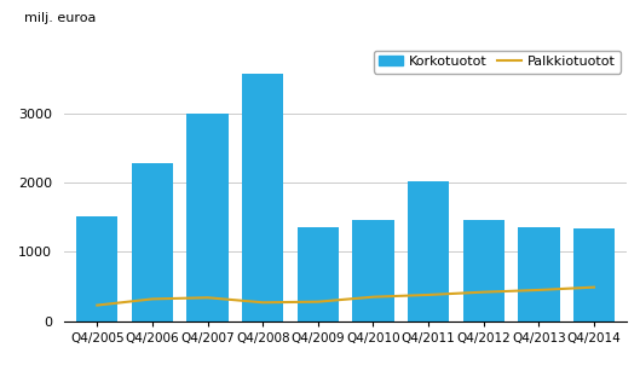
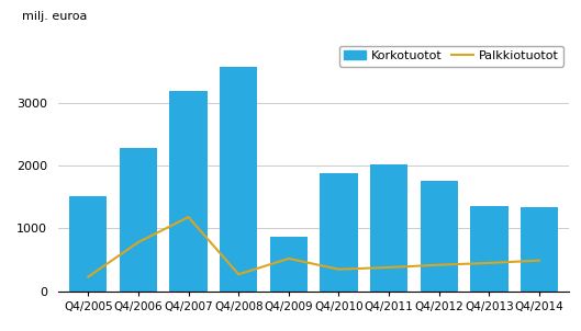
Palkkiotuotot/Q4/2006: 320 -> 780
Korkotuotot/Q4/2007: 3000 -> 3180
Palkkiotuotot/Q4/2007: 340 -> 1180
Korkotuotot/Q4/2009: 1360 -> 860
Palkkiotuotot/Q4/2009: 280 -> 520
Korkotuotot/Q4/2010: 1460 -> 1880
Korkotuotot/Q4/2012: 1460 -> 1760
